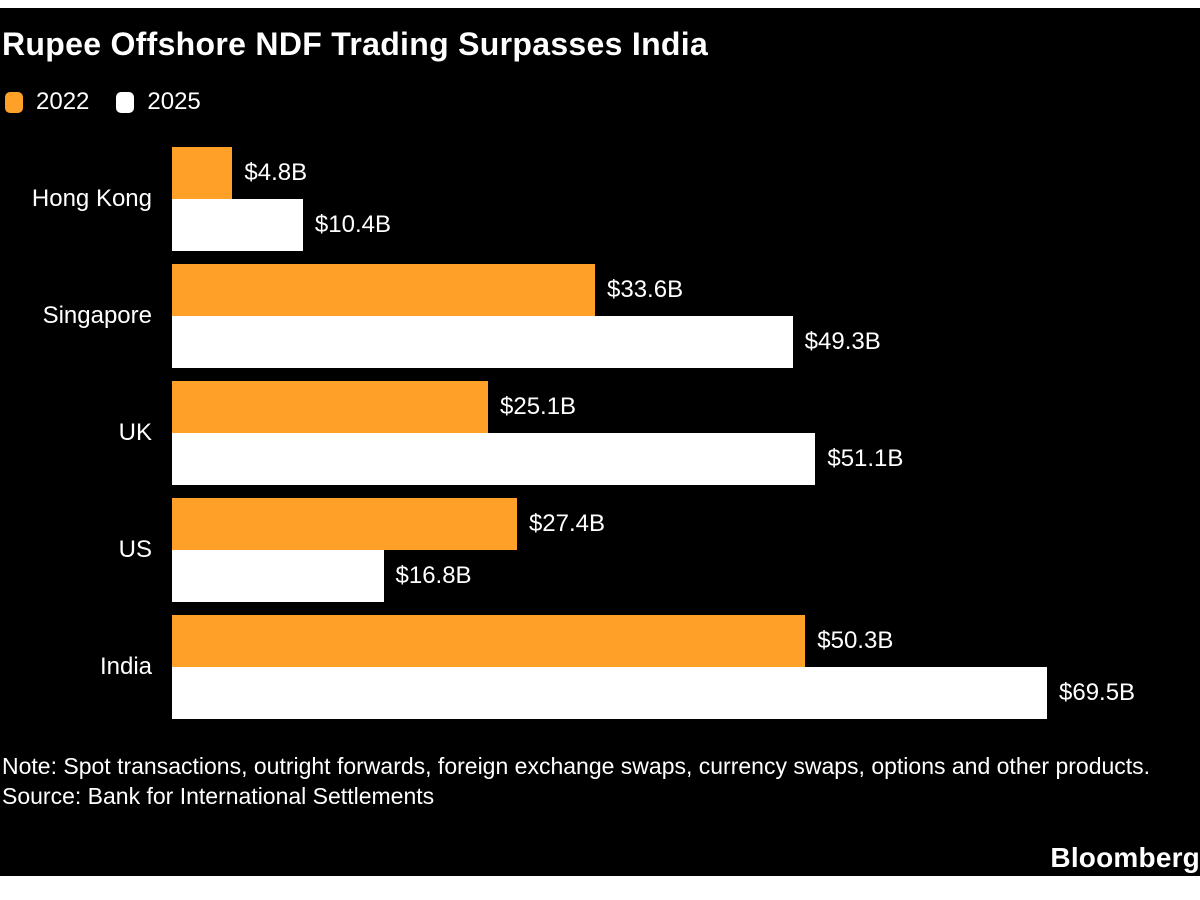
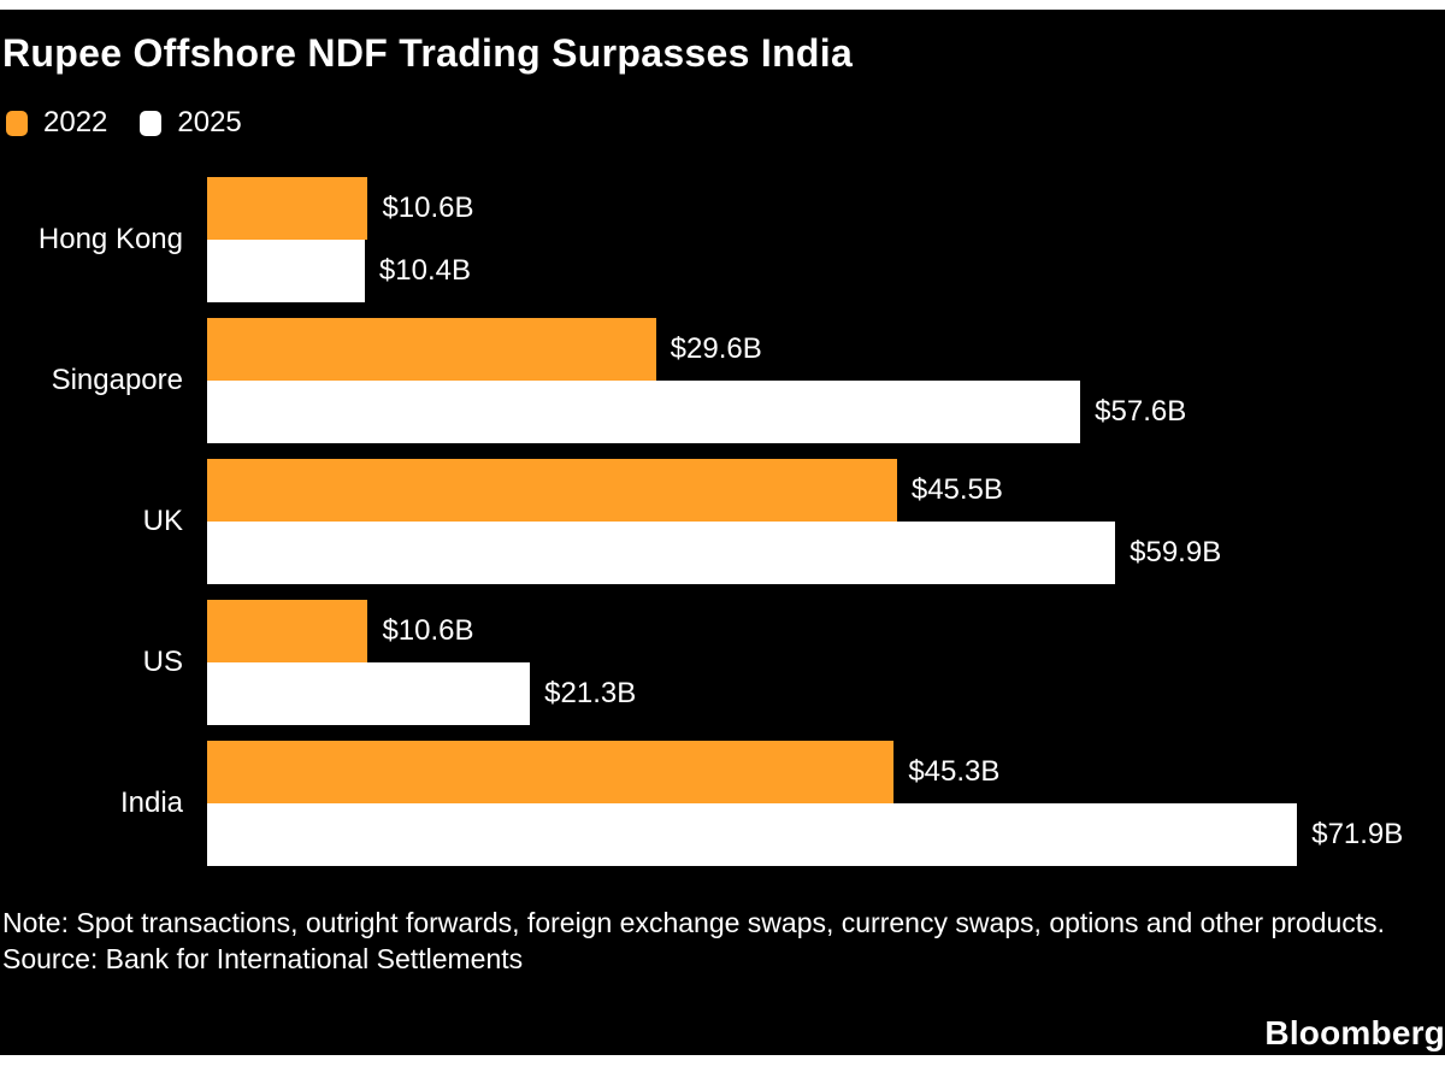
2022/Hong Kong: $4.8B -> $10.6B
2022/Singapore: $33.6B -> $29.6B
2025/Singapore: $49.3B -> $57.6B
2022/UK: $25.1B -> $45.5B
2025/UK: $51.1B -> $59.9B
2022/US: $27.4B -> $10.6B
2025/US: $16.8B -> $21.3B
2022/India: $50.3B -> $45.3B
2025/India: $69.5B -> $71.9B
